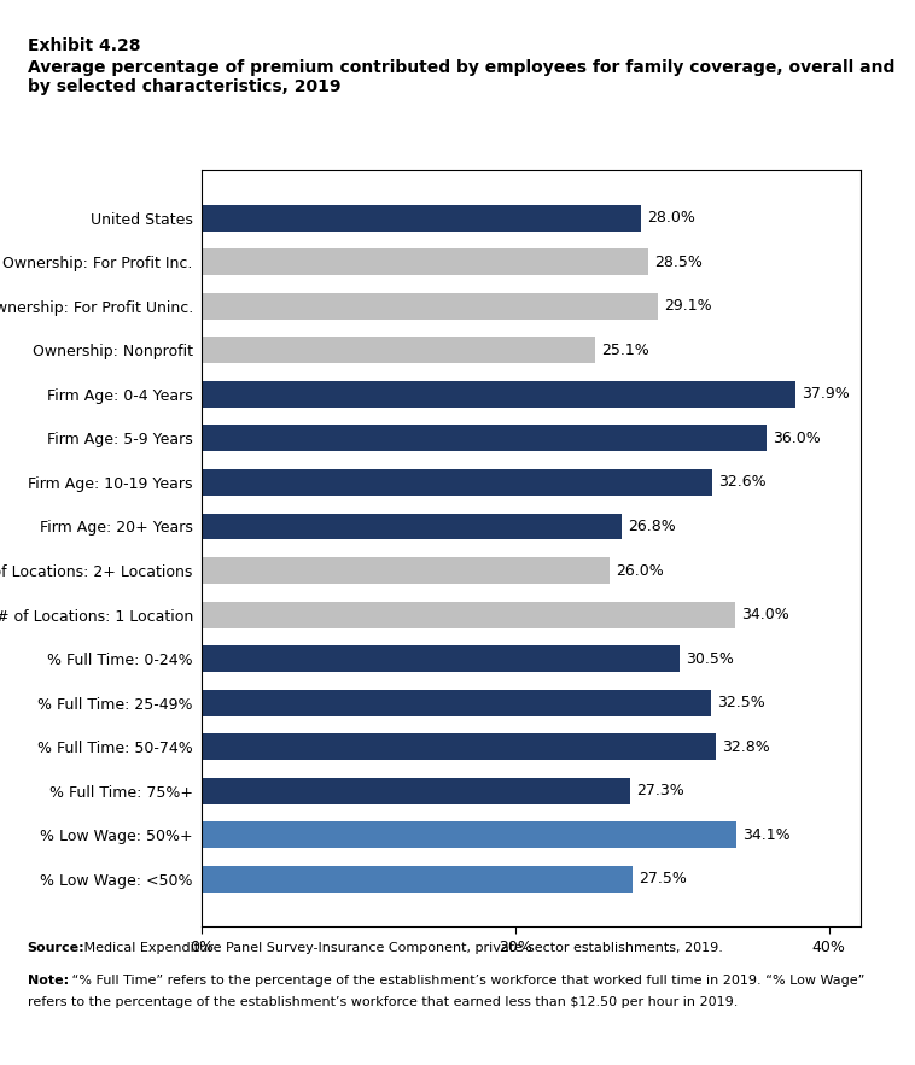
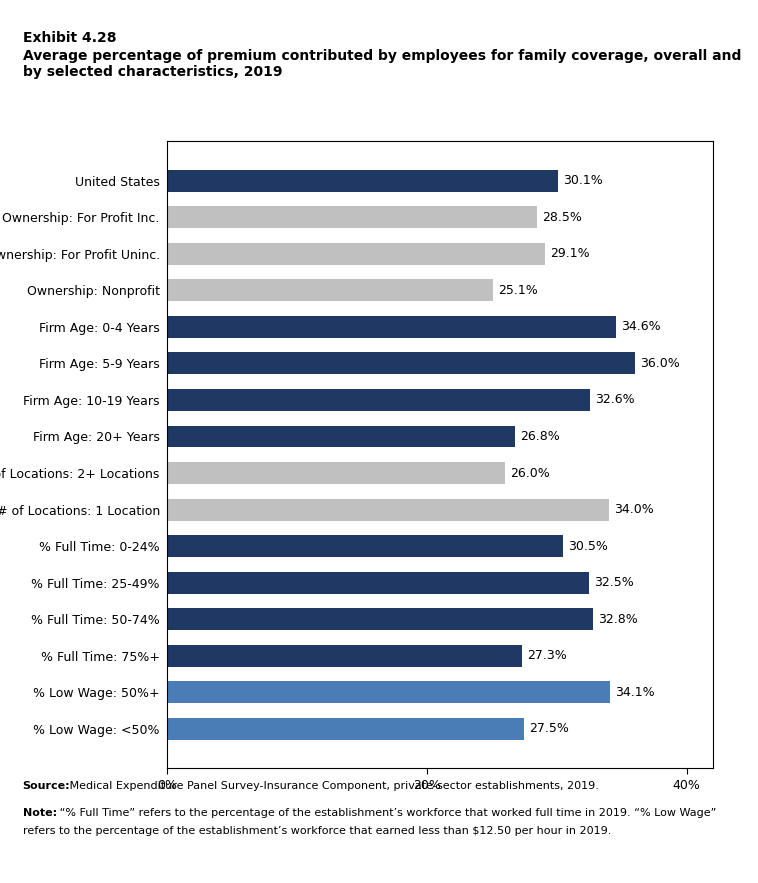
United States: 28.0% -> 30.1%
Firm Age: 0-4 Years: 37.9% -> 34.6%
